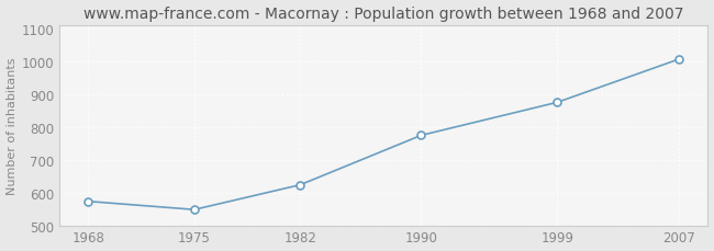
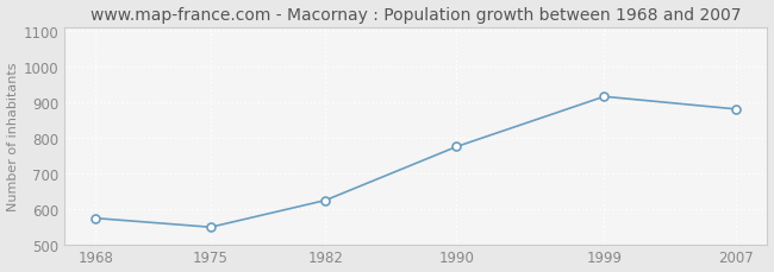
1999: 875 -> 915
2007: 1005 -> 880
